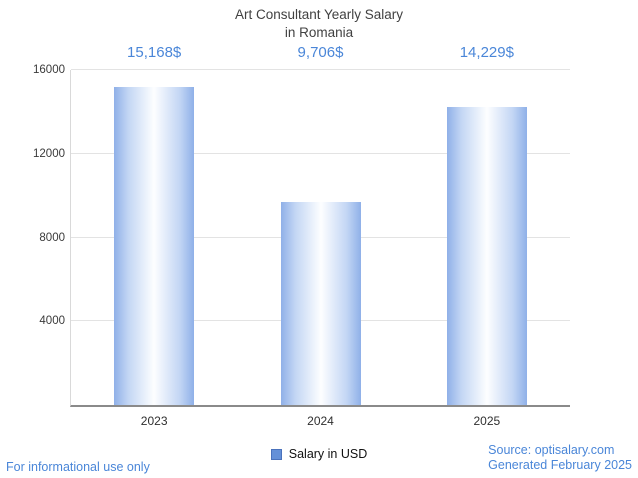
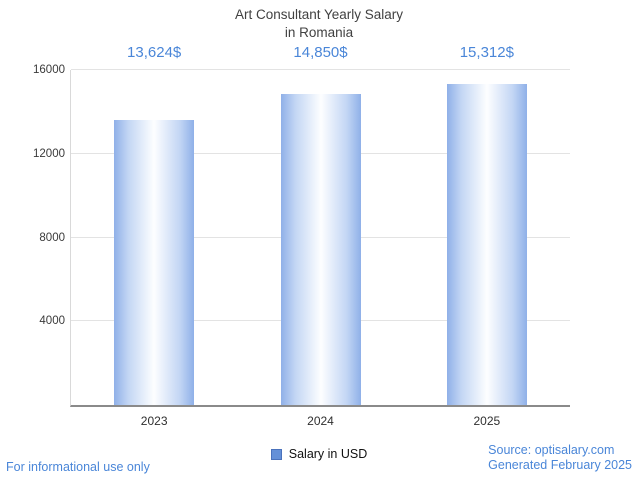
2023: 15,168 -> 13,624
2024: 9,706 -> 14,850
2025: 14,229 -> 15,312
